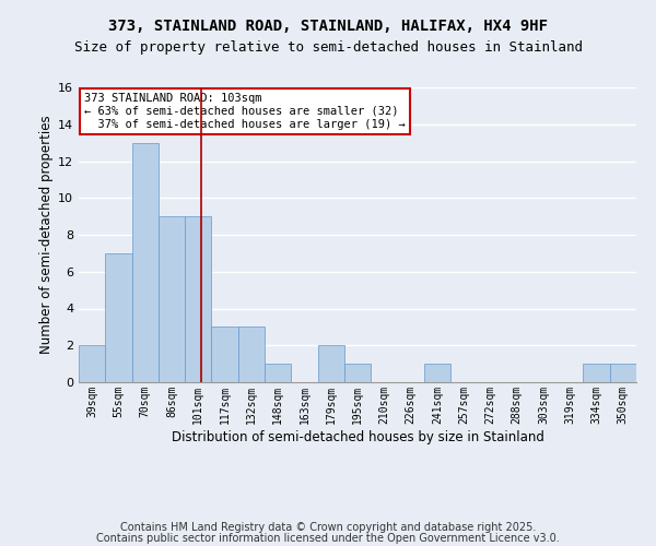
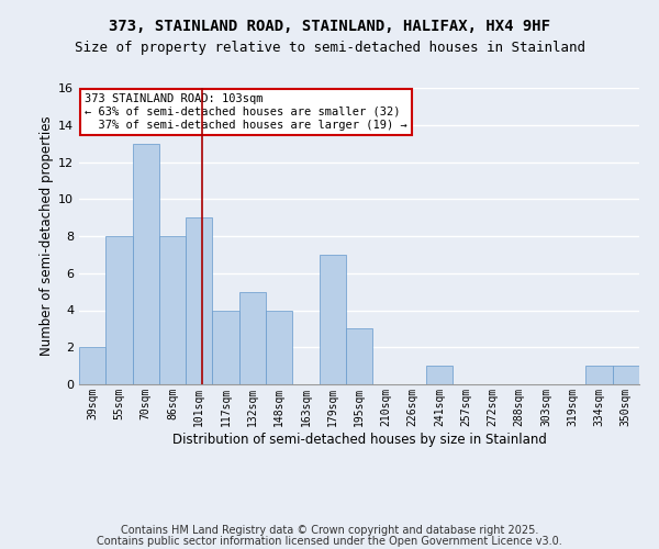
55sqm: 7 -> 8
86sqm: 9 -> 8
117sqm: 3 -> 4
132sqm: 3 -> 5
148sqm: 1 -> 4
179sqm: 2 -> 7
195sqm: 1 -> 3
